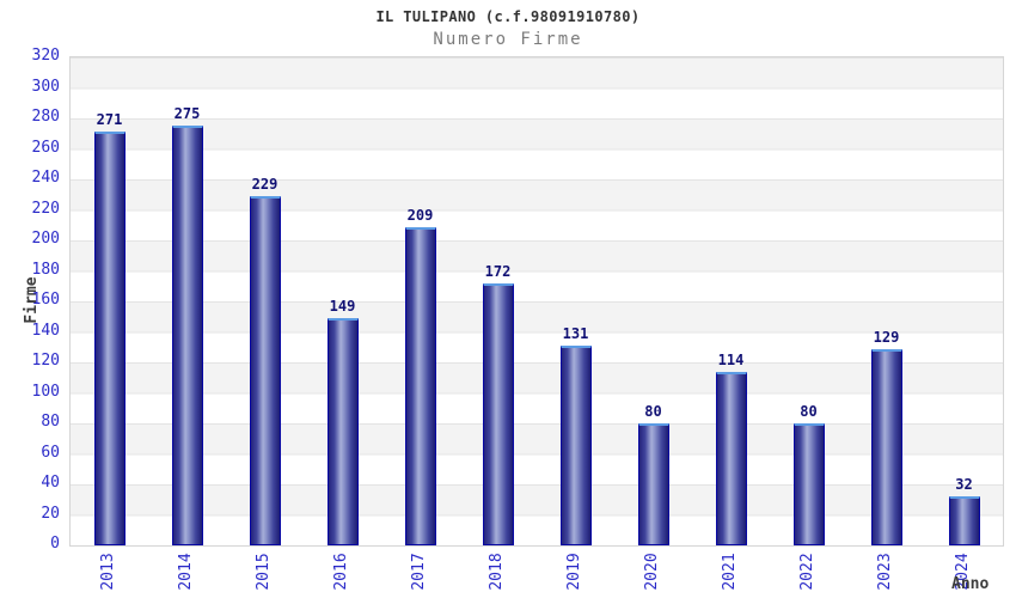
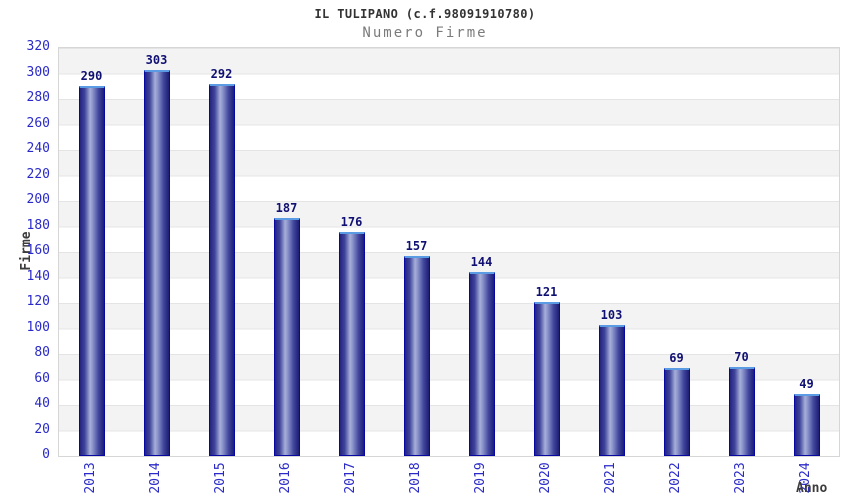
2013: 271 -> 290
2014: 275 -> 303
2015: 229 -> 292
2016: 149 -> 187
2017: 209 -> 176
2018: 172 -> 157
2019: 131 -> 144
2020: 80 -> 121
2021: 114 -> 103
2022: 80 -> 69
2023: 129 -> 70
2024: 32 -> 49
